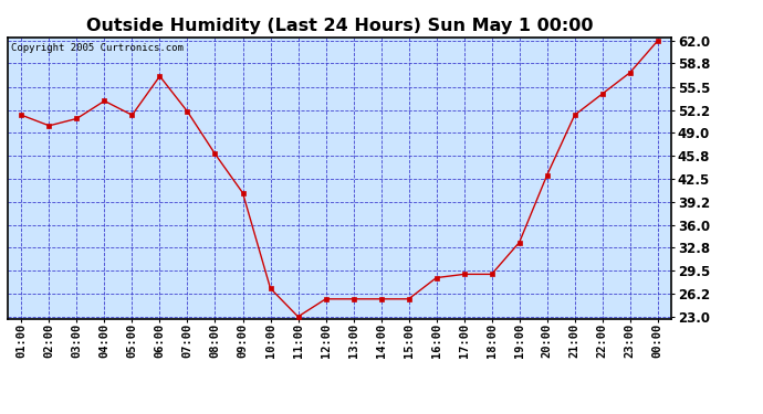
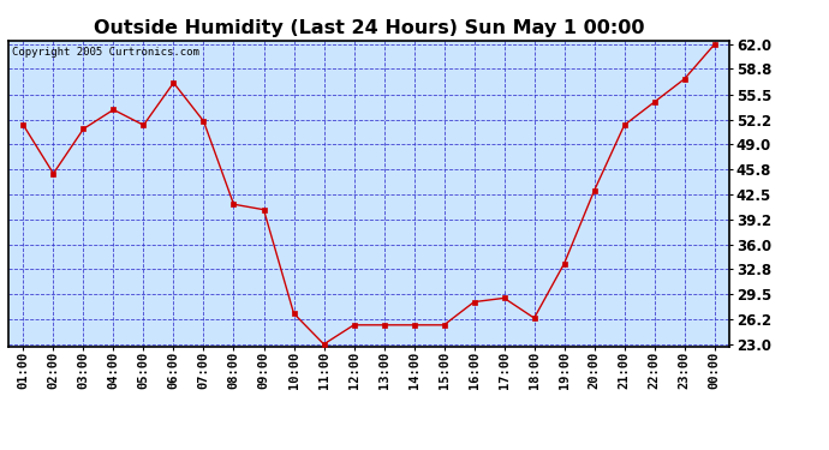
02:00: 50.0 -> 45.2
08:00: 46.0 -> 41.2
18:00: 29.0 -> 26.4
